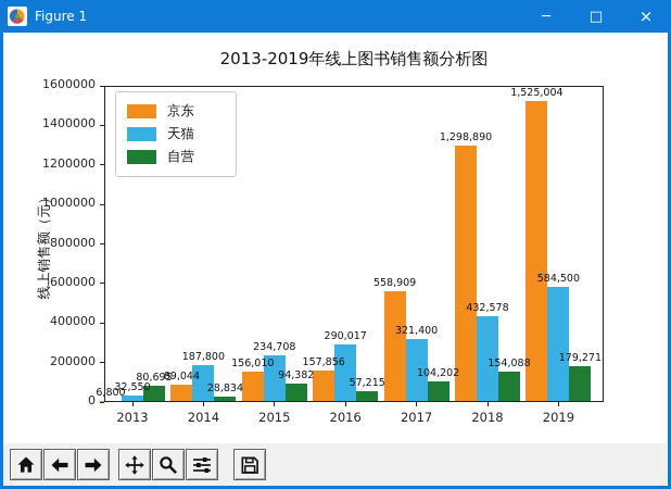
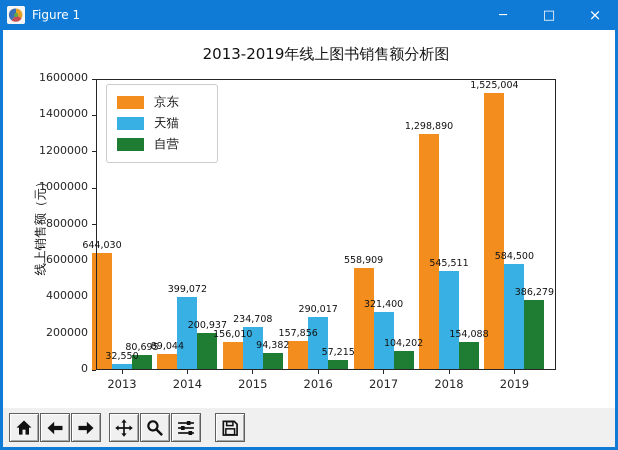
京东/2013: 6,800 -> 644,030
天猫/2014: 187,800 -> 399,072
自营/2014: 28,834 -> 200,937
天猫/2018: 432,578 -> 545,511
自营/2019: 179,271 -> 386,279
